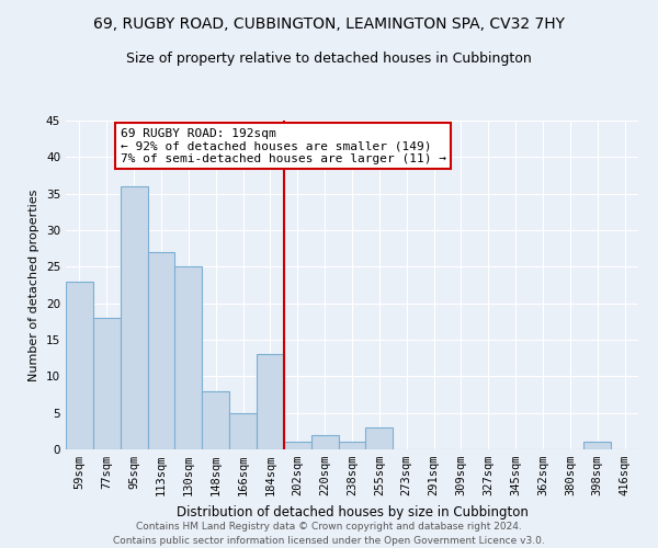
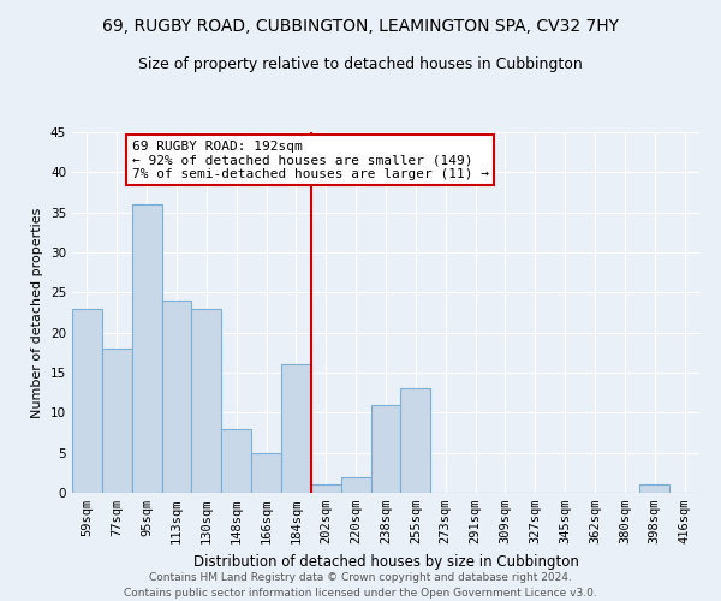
113sqm: 27 -> 24
130sqm: 25 -> 23
184sqm: 13 -> 16
238sqm: 1 -> 11
255sqm: 3 -> 13
